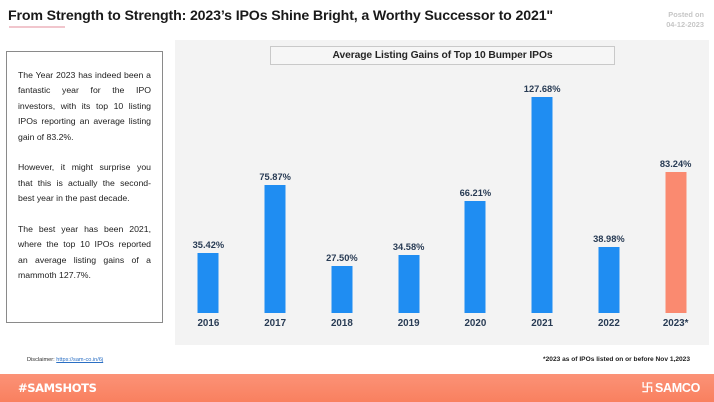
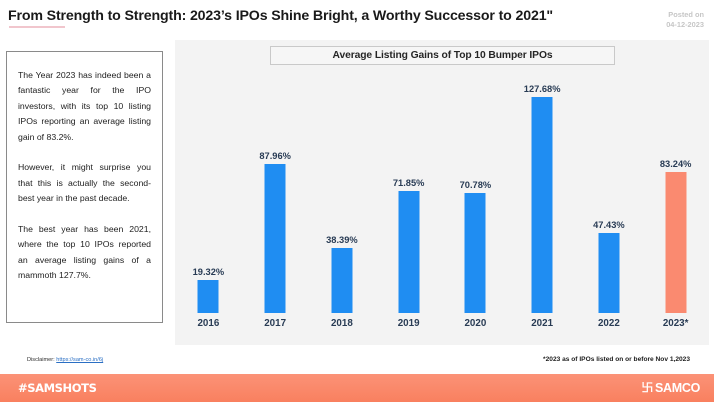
2016: 35.42% -> 19.32%
2017: 75.87% -> 87.96%
2018: 27.50% -> 38.39%
2019: 34.58% -> 71.85%
2020: 66.21% -> 70.78%
2022: 38.98% -> 47.43%
